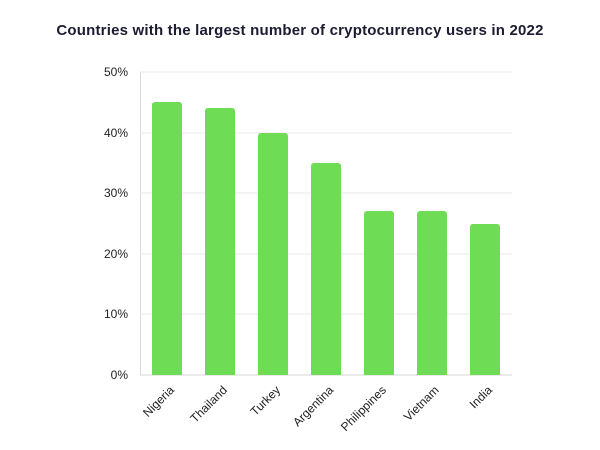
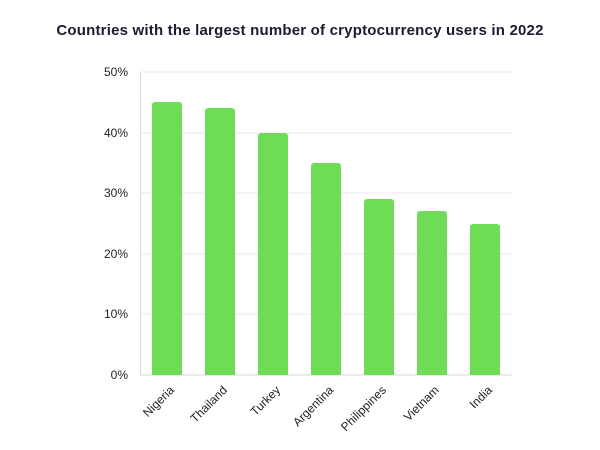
Philippines: 27% -> 29%
